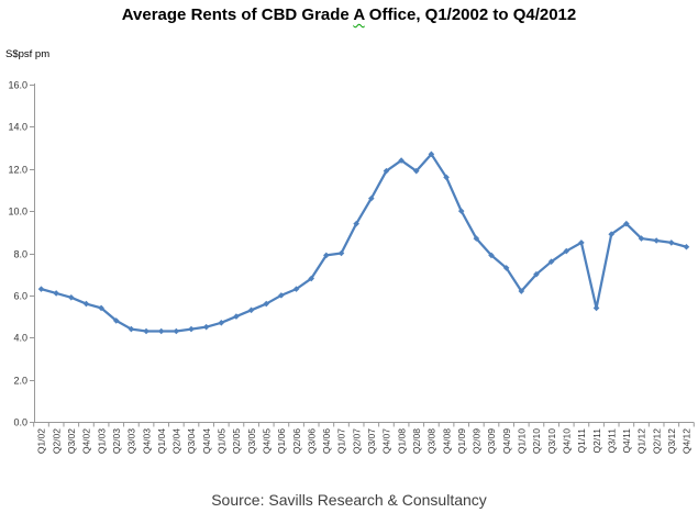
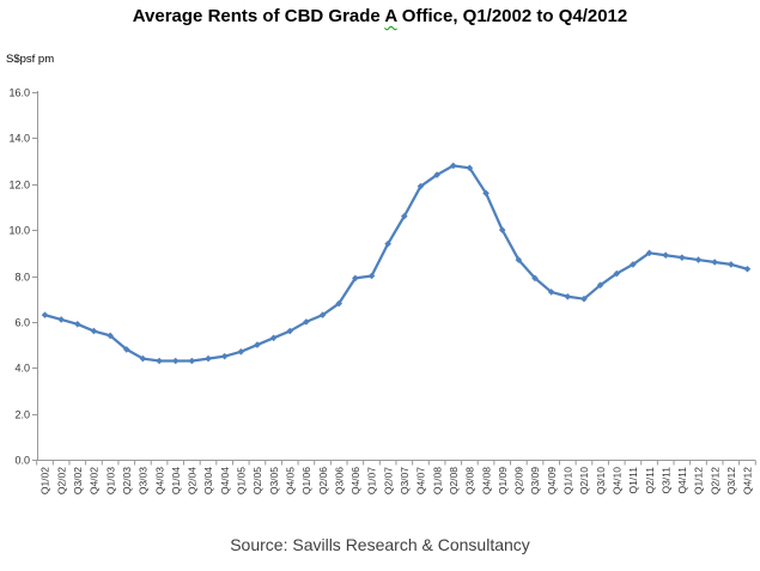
Q2/08: 11.9 -> 12.8
Q1/10: 6.2 -> 7.1
Q2/11: 5.4 -> 9.0
Q4/11: 9.4 -> 8.8
